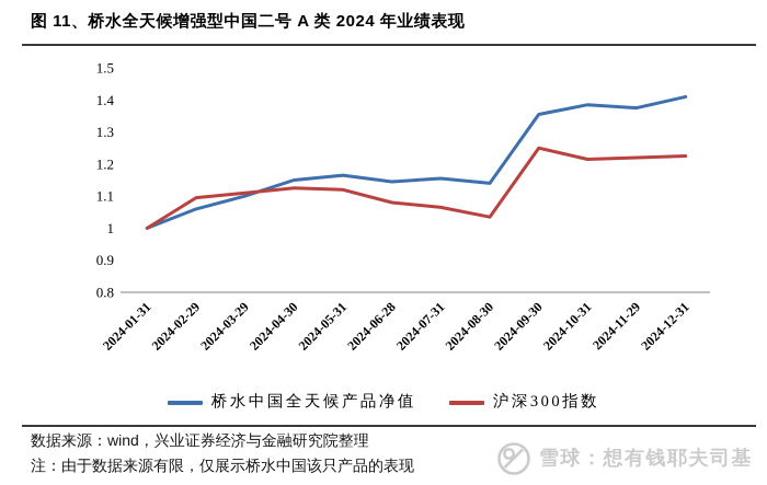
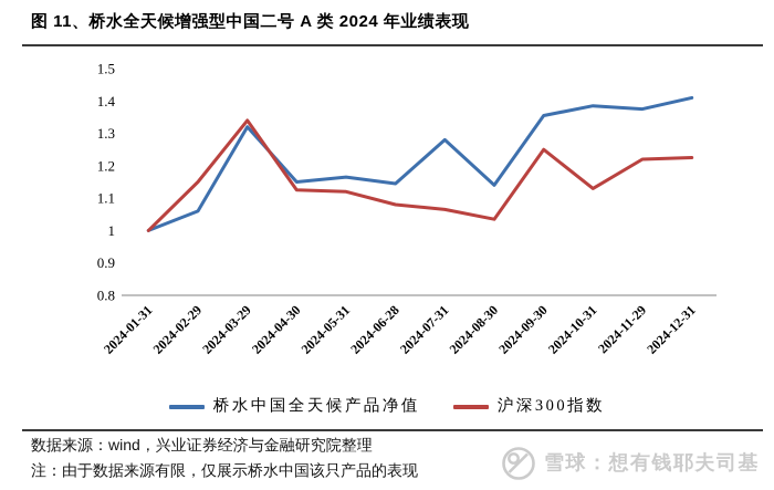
沪深300指数/2024-02-29: 1.09 -> 1.15
桥水中国全天候产品净值/2024-03-29: 1.10 -> 1.32
沪深300指数/2024-03-29: 1.11 -> 1.34
桥水中国全天候产品净值/2024-07-31: 1.16 -> 1.28
沪深300指数/2024-10-31: 1.22 -> 1.13
